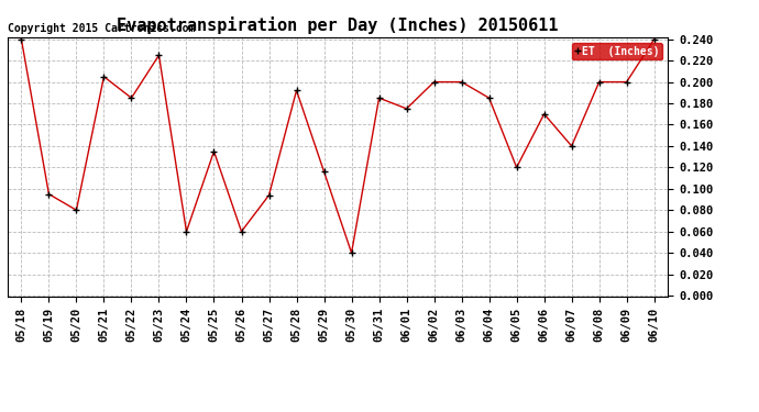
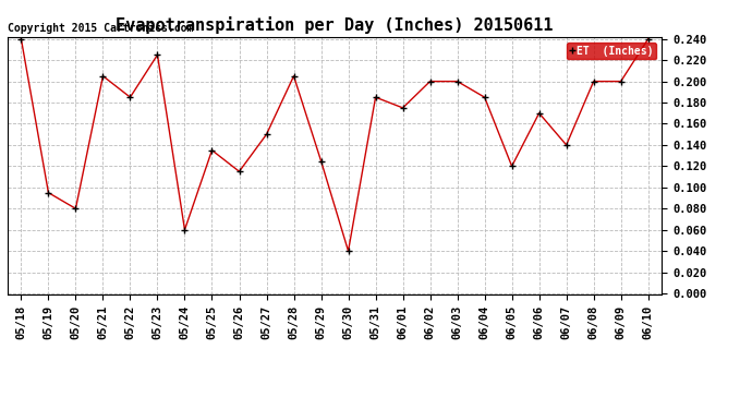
05/26: 0.060 -> 0.115
05/27: 0.094 -> 0.150
05/28: 0.192 -> 0.205
05/29: 0.116 -> 0.125
